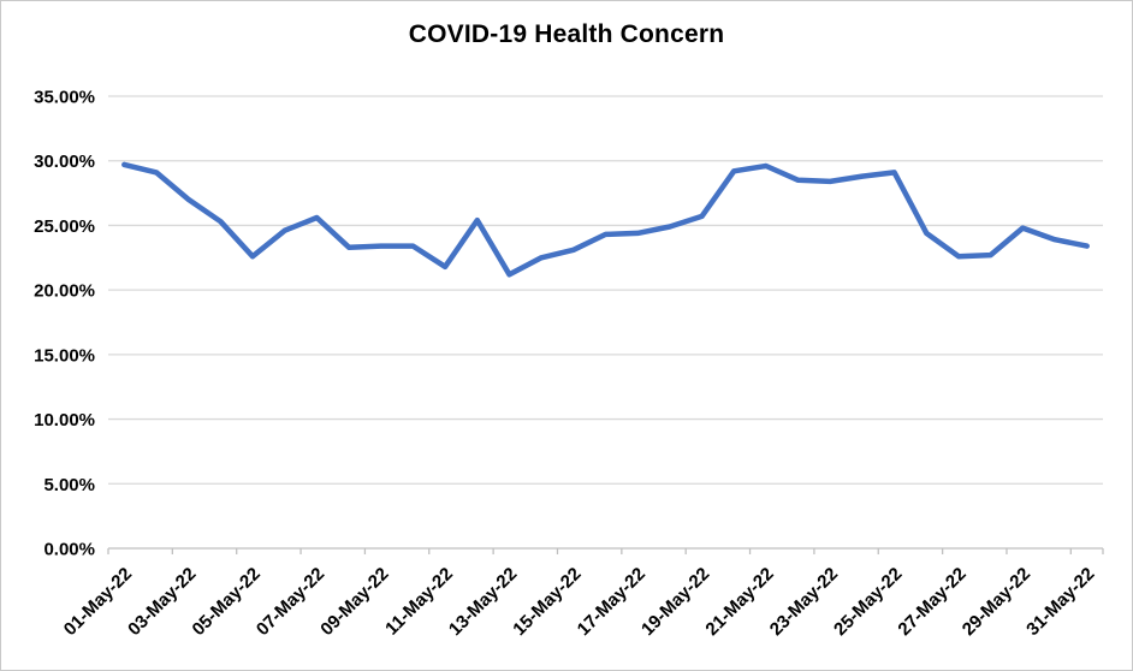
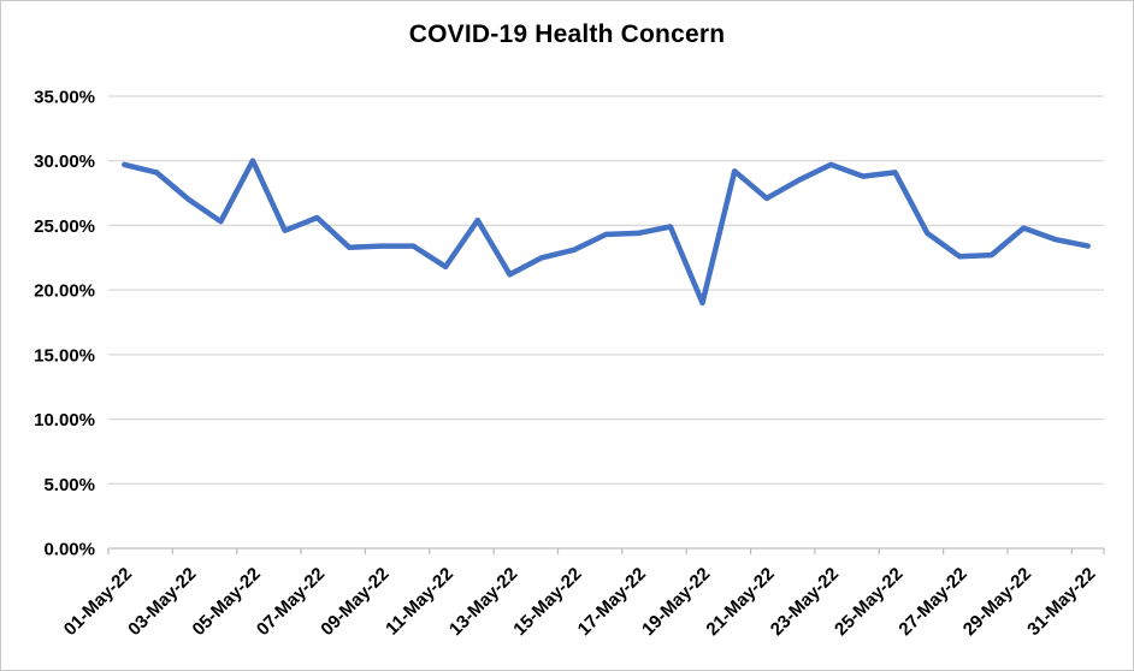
05-May-22: 22.6% -> 30.0%
19-May-22: 25.7% -> 19.0%
21-May-22: 29.6% -> 27.1%
23-May-22: 28.4% -> 29.7%
